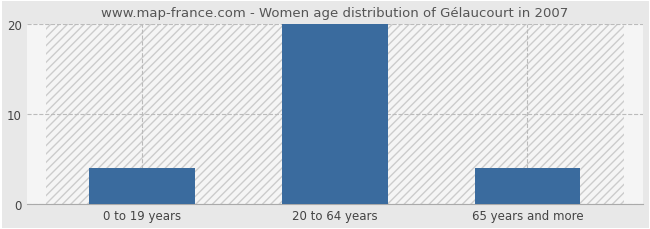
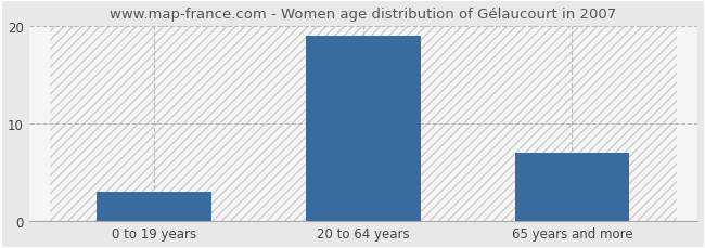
0 to 19 years: 4 -> 3
20 to 64 years: 20 -> 19
65 years and more: 4 -> 7
